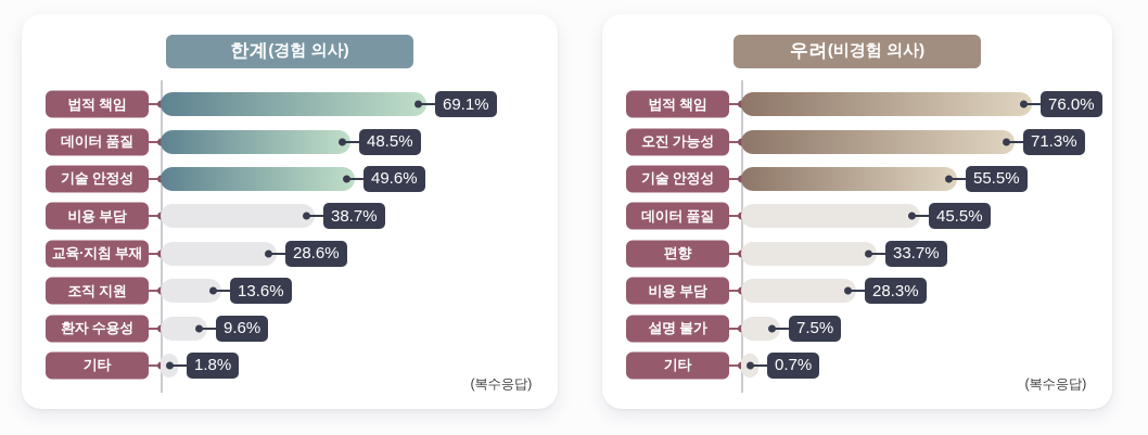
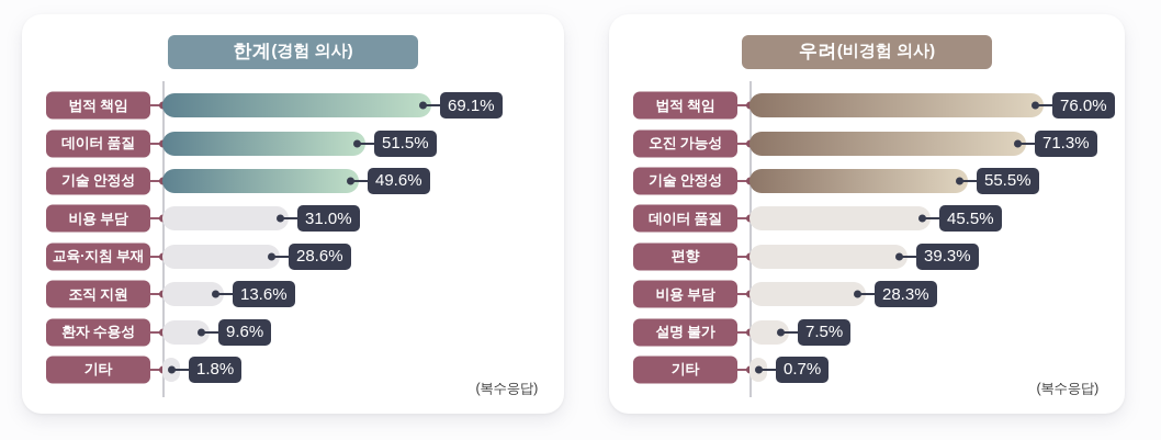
한계(경험 의사)/데이터 품질: 48.5% -> 51.5%
한계(경험 의사)/비용 부담: 38.7% -> 31.0%
우려(비경험 의사)/편향: 33.7% -> 39.3%
